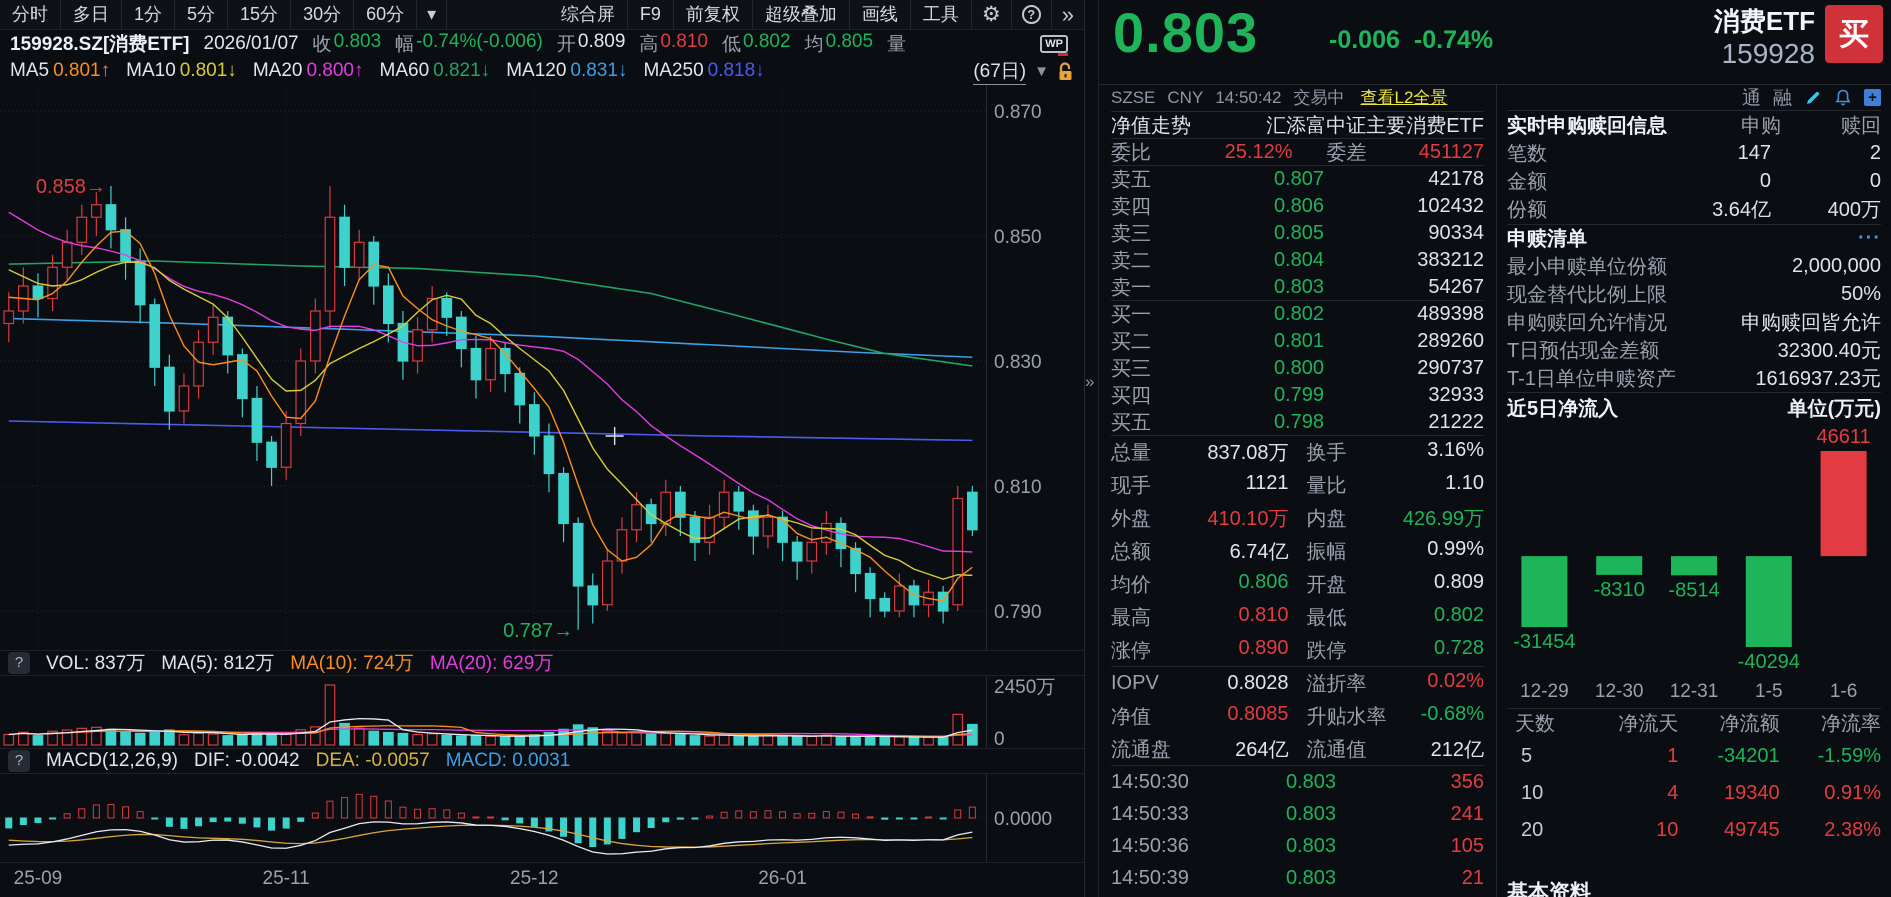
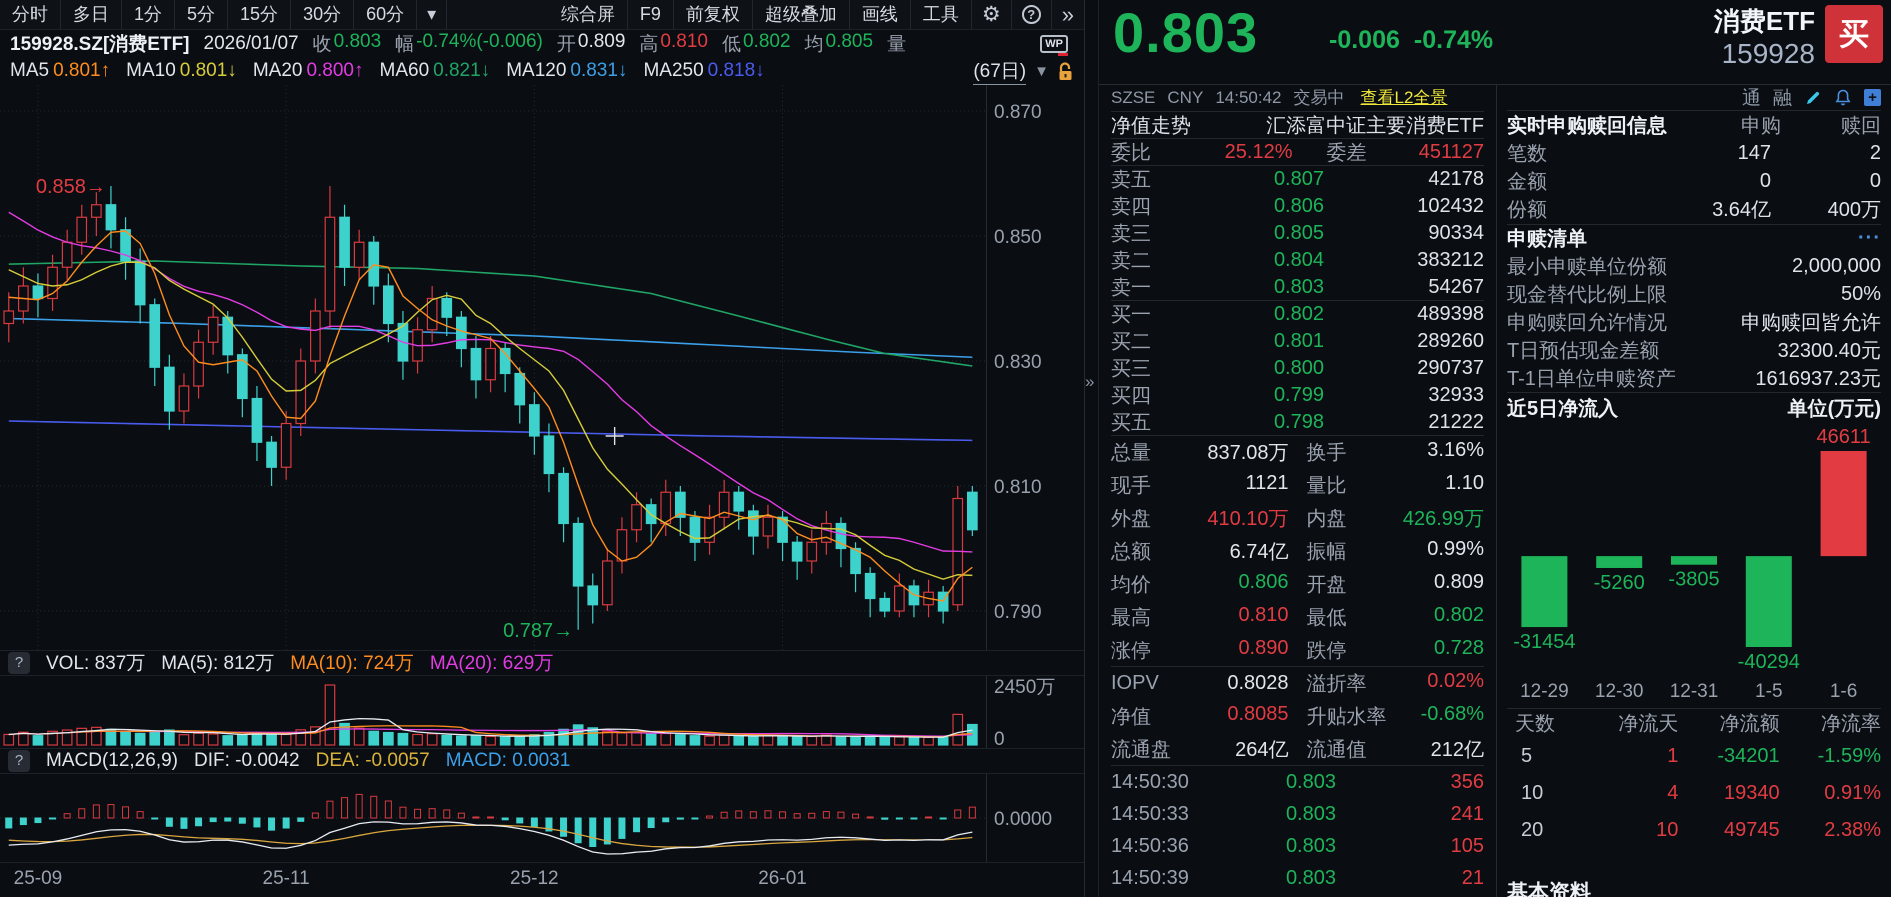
近5日净流入/12-30: -8310 -> -5260
近5日净流入/12-31: -8514 -> -3805
